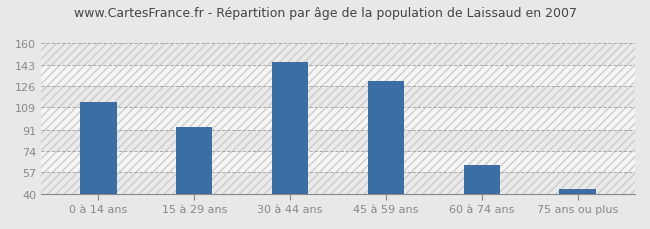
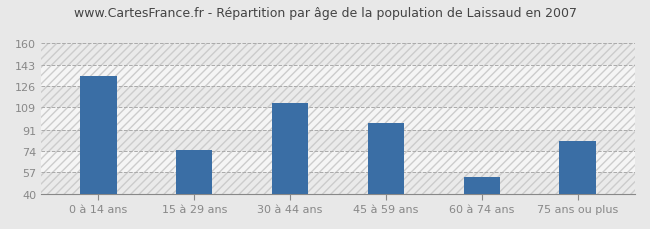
0 à 14 ans: 113 -> 134
15 à 29 ans: 93 -> 75
30 à 44 ans: 145 -> 112
45 à 59 ans: 130 -> 96
60 à 74 ans: 63 -> 53
75 ans ou plus: 44 -> 82
